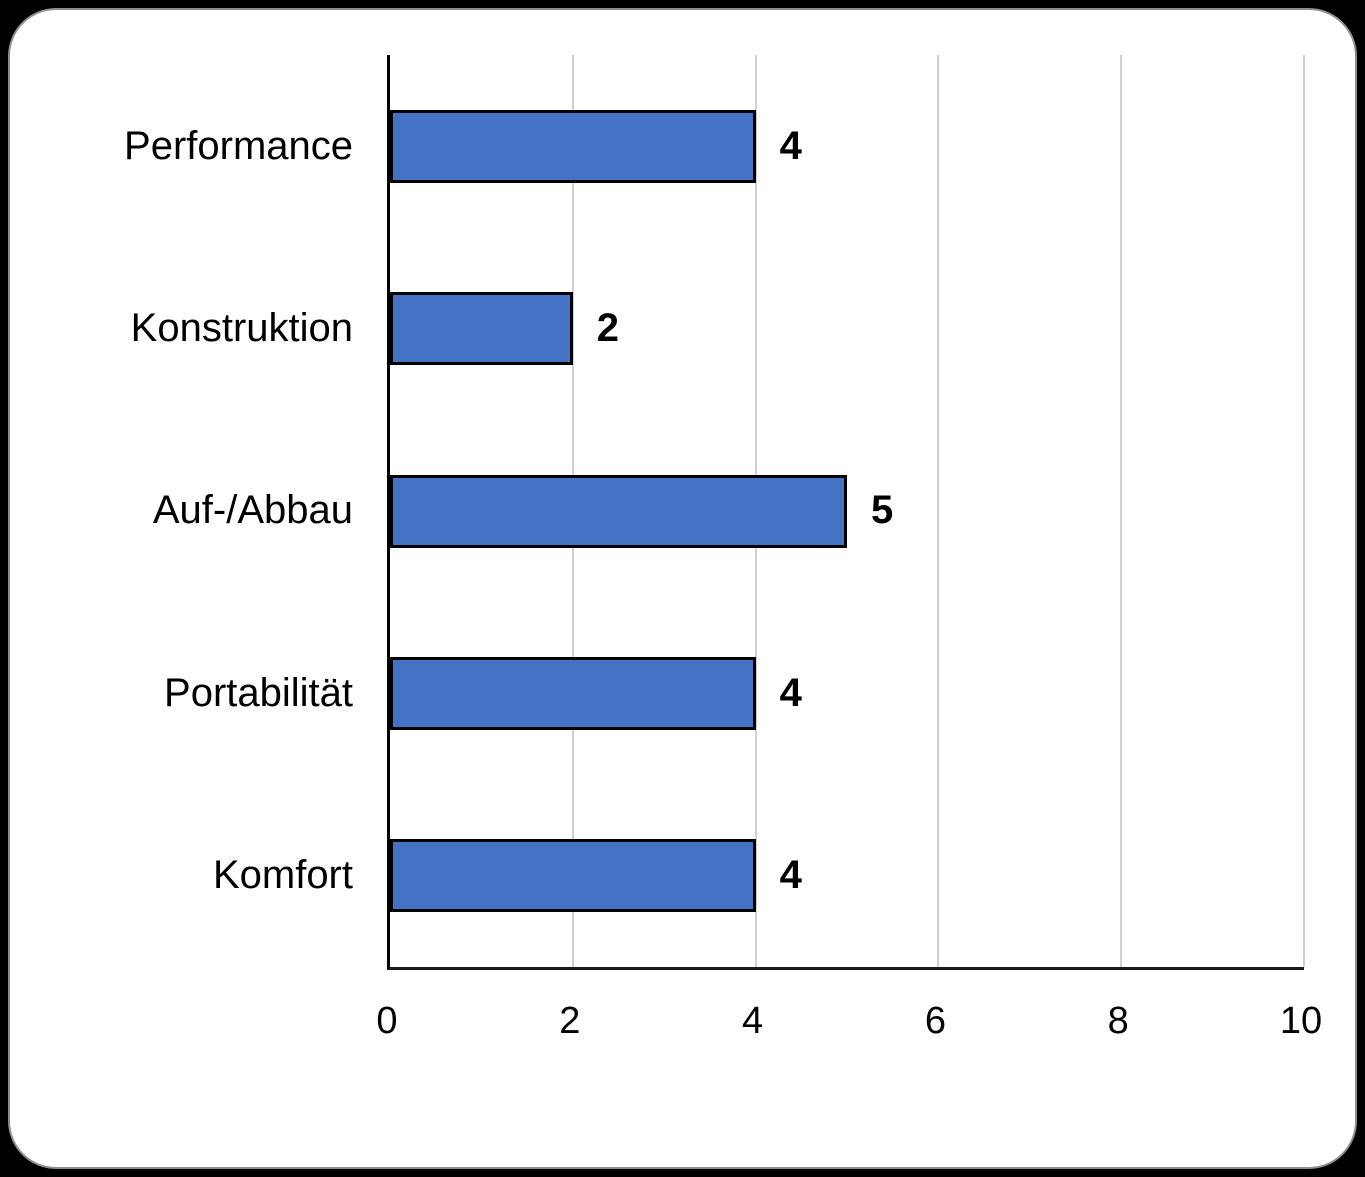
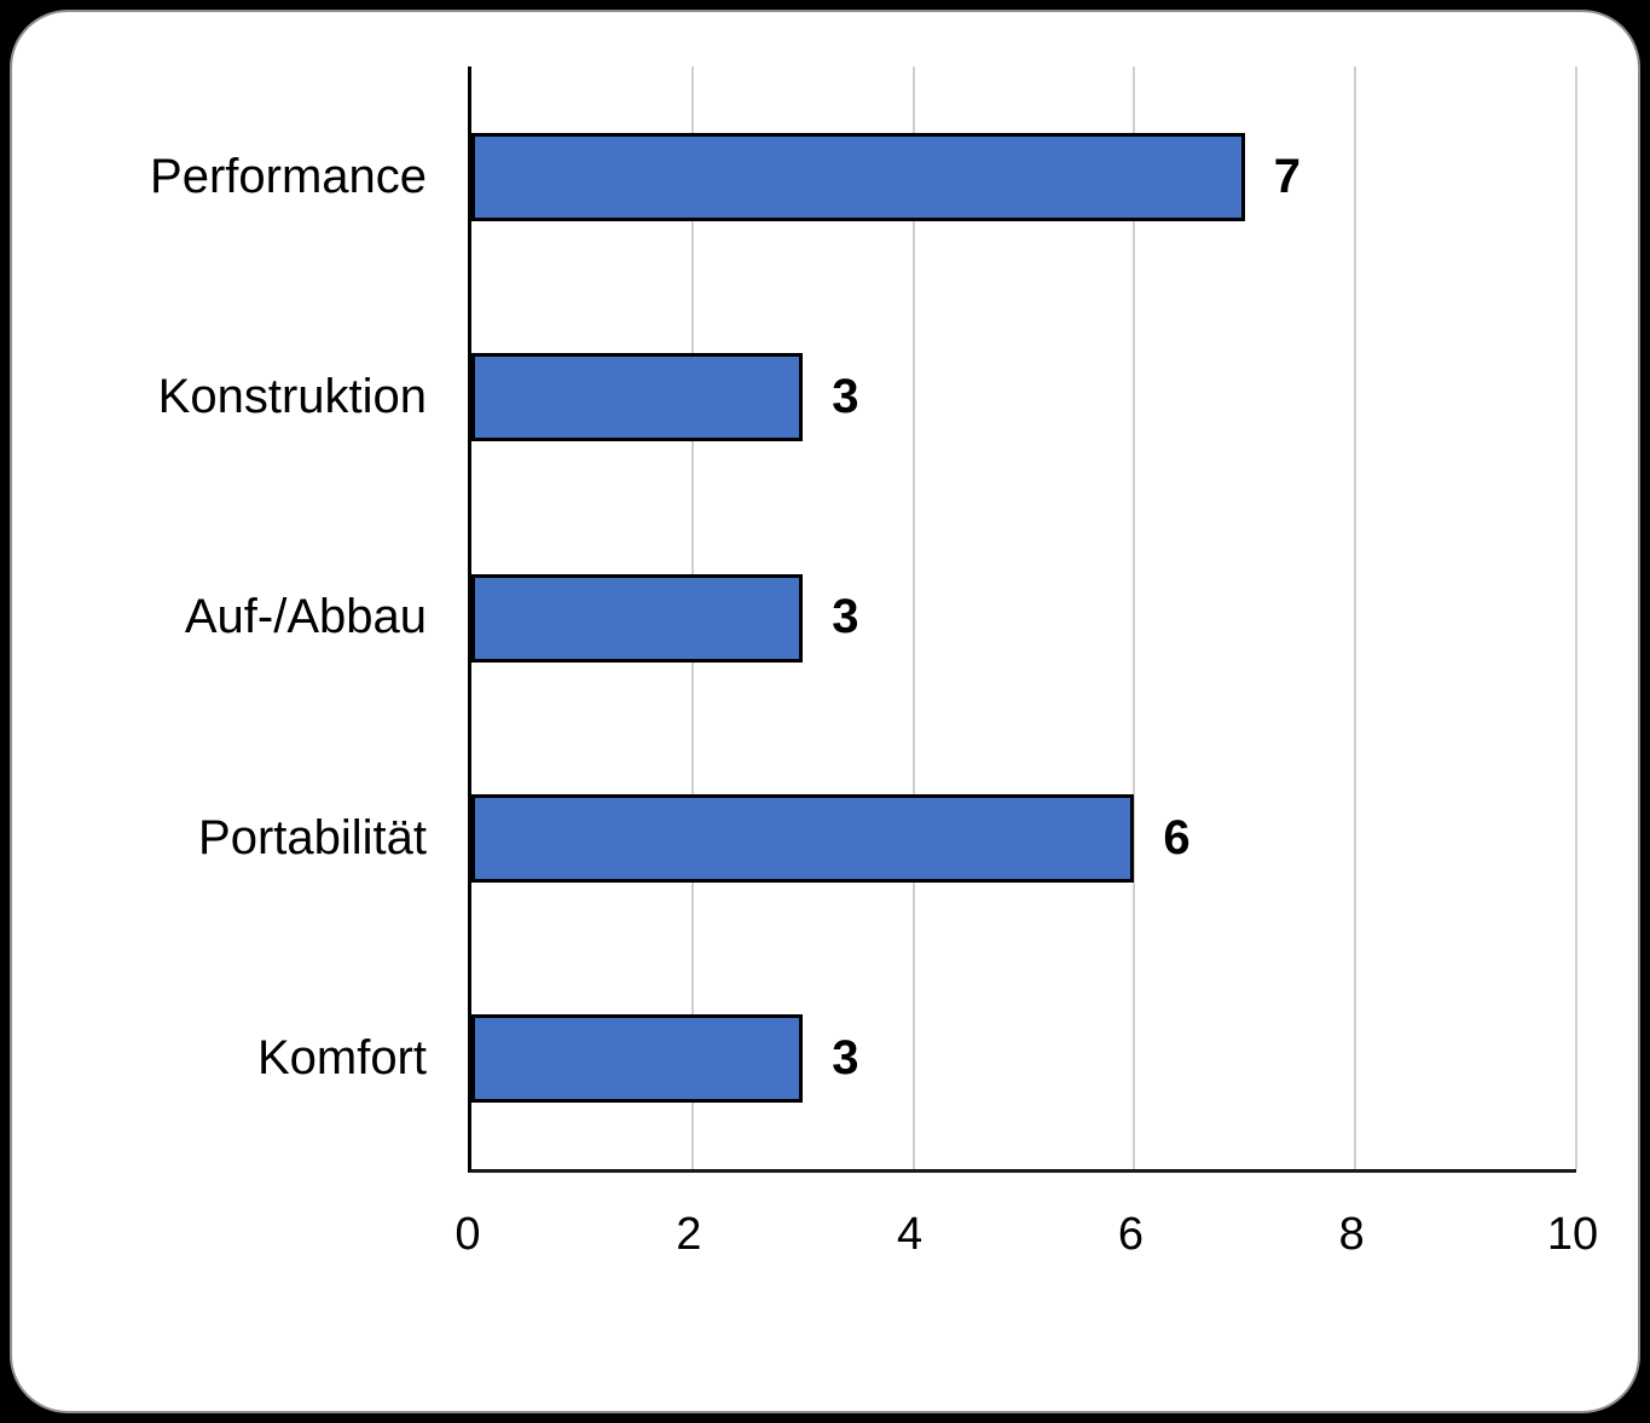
Performance: 4 -> 7
Konstruktion: 2 -> 3
Auf-/Abbau: 5 -> 3
Portabilität: 4 -> 6
Komfort: 4 -> 3
